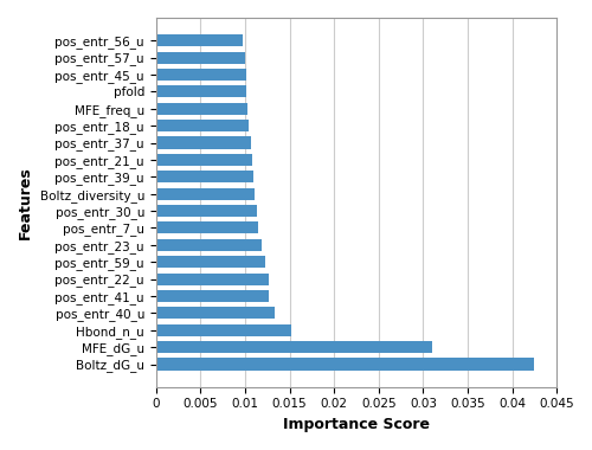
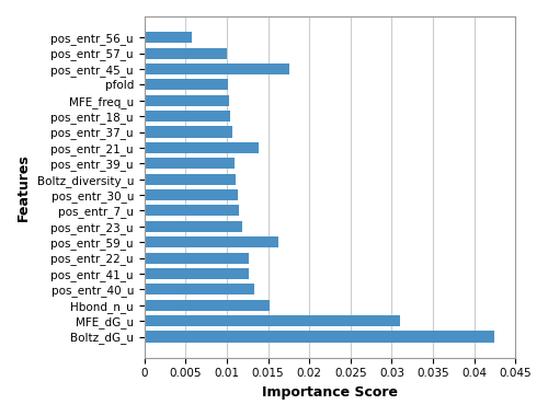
pos_entr_56_u: 0.0098 -> 0.0058
pos_entr_45_u: 0.0101 -> 0.0176
pos_entr_21_u: 0.0108 -> 0.0138
pos_entr_59_u: 0.0123 -> 0.0162
